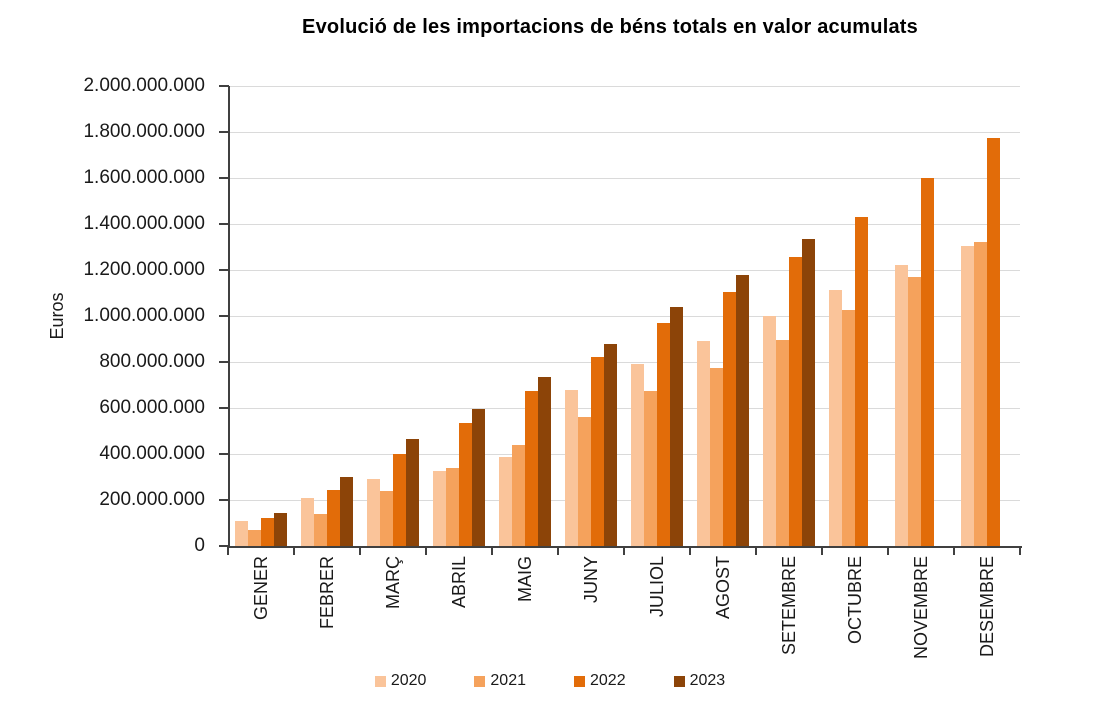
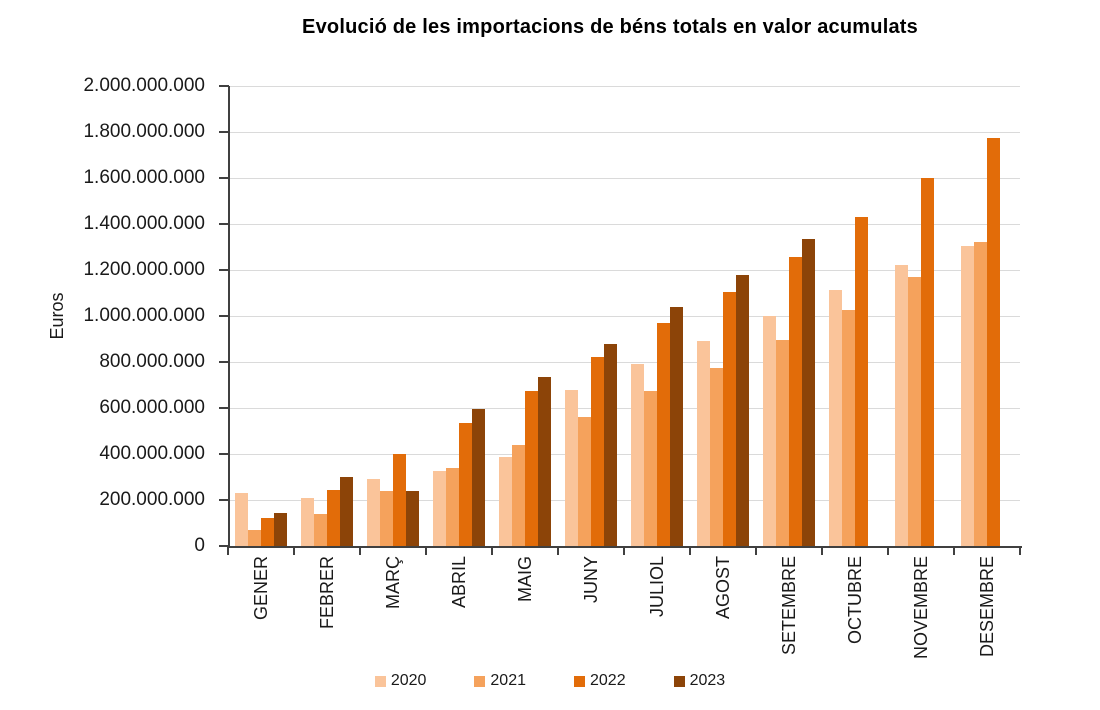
2020/GENER: 110000000 -> 230000000
2023/MARÇ: 460000000 -> 240000000
